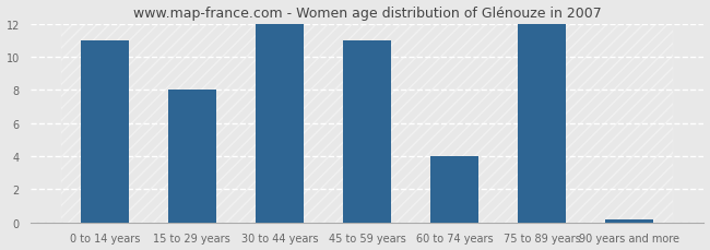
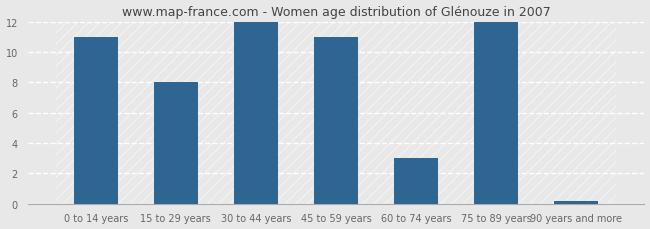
60 to 74 years: 4.0 -> 3.0
